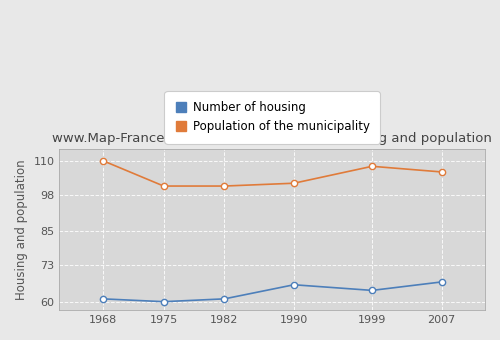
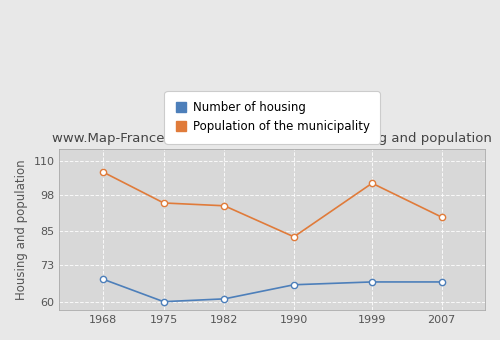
Number of housing/1968: 61 -> 68
Population of the municipality/1968: 110 -> 106
Population of the municipality/1975: 101 -> 95
Population of the municipality/1982: 101 -> 94
Population of the municipality/1990: 102 -> 83
Number of housing/1999: 64 -> 67
Population of the municipality/1999: 108 -> 102
Population of the municipality/2007: 106 -> 90
